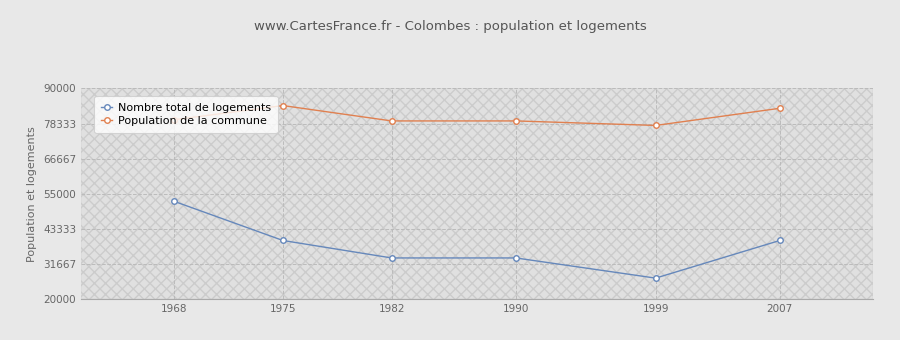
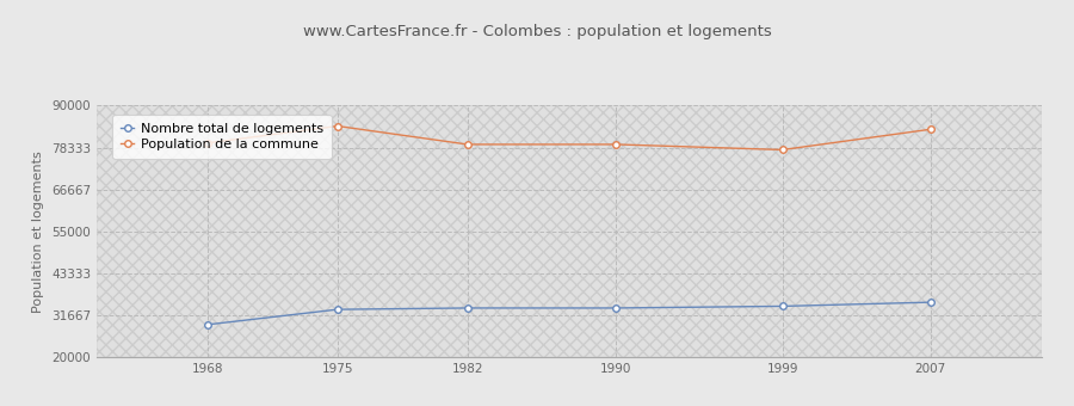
Nombre total de logements/1968: 52500 -> 29100
Nombre total de logements/1975: 39500 -> 33300
Nombre total de logements/1999: 27000 -> 34200
Nombre total de logements/2007: 39500 -> 35300
